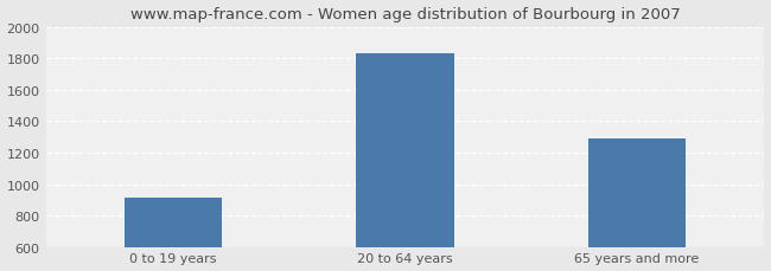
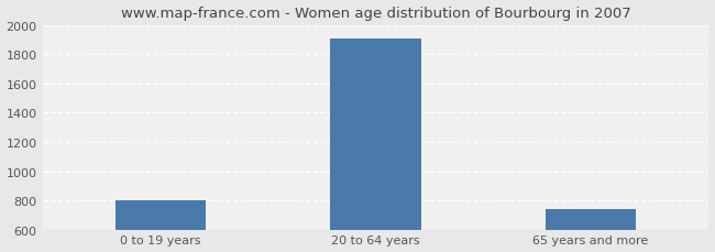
0 to 19 years: 910 -> 800
20 to 64 years: 1830 -> 1900
65 years and more: 1290 -> 740
